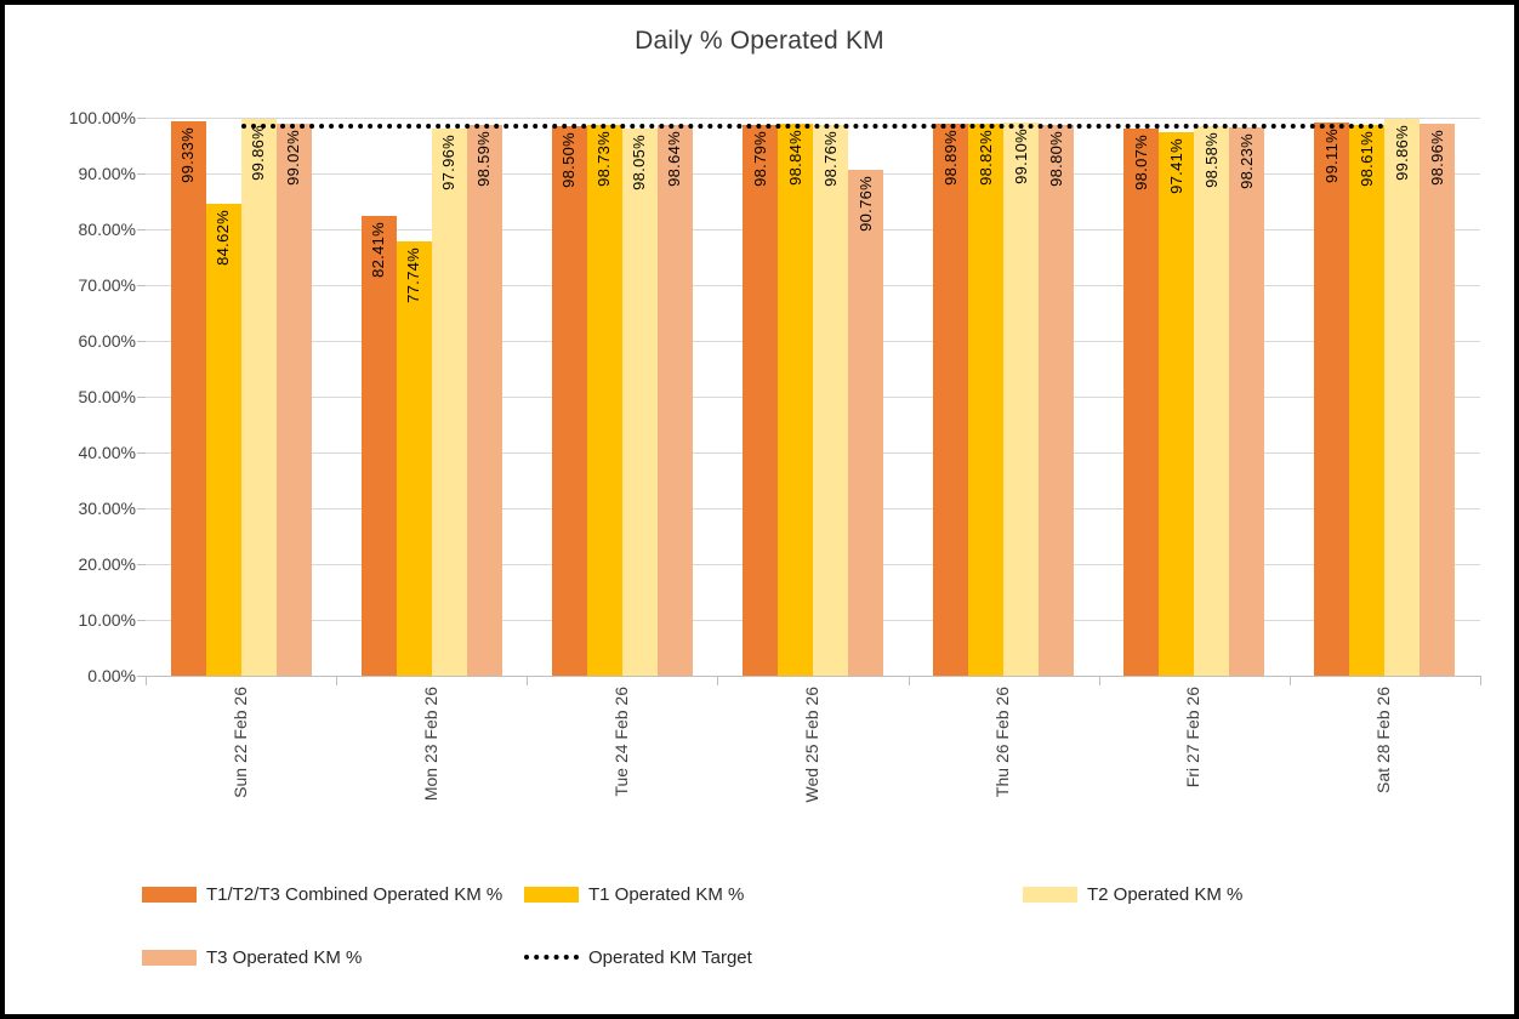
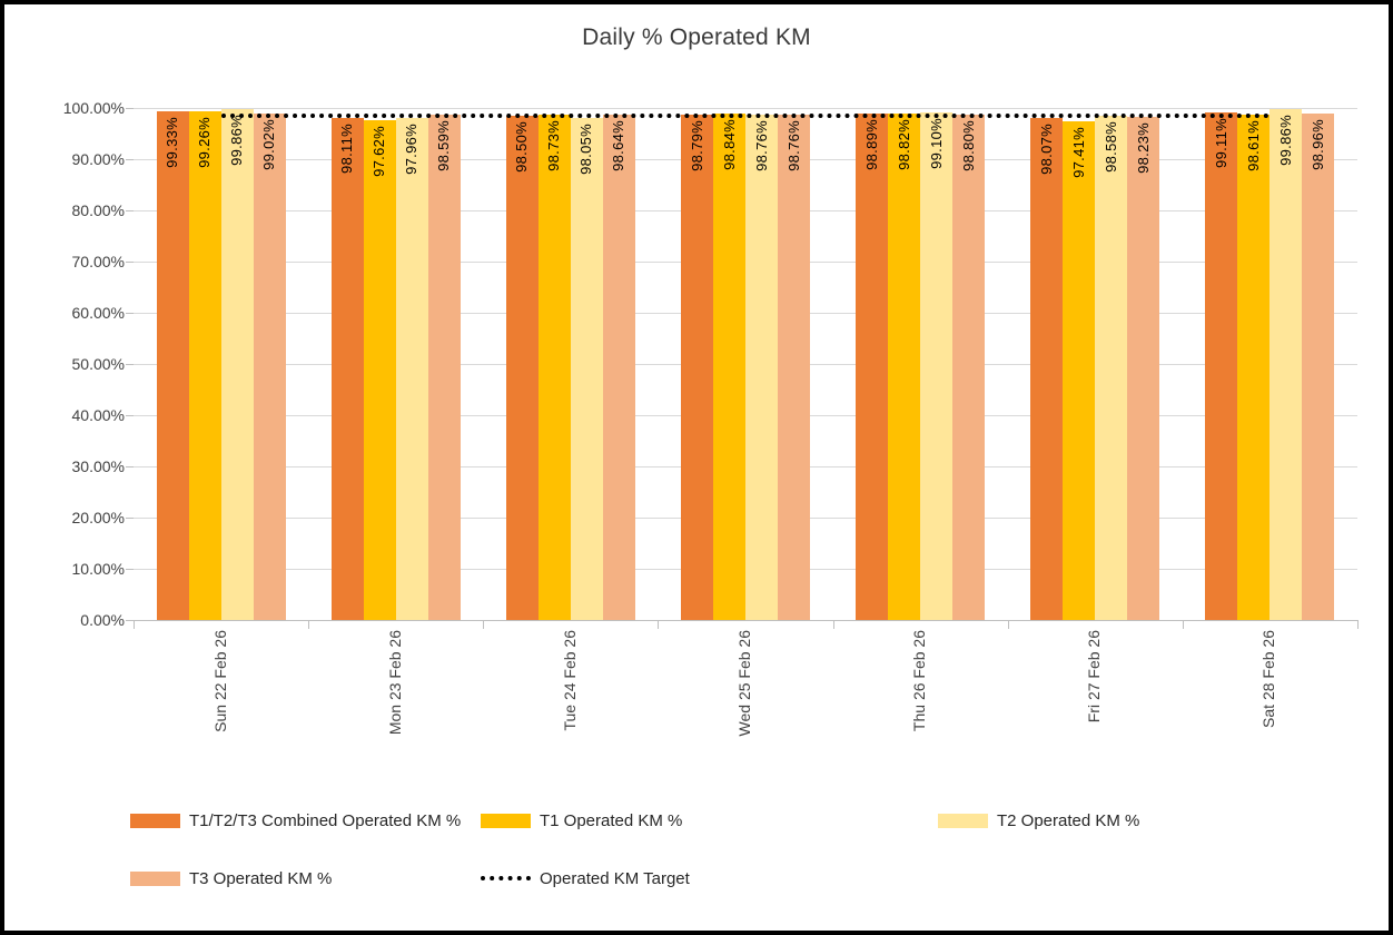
T1 Operated KM %/Sun 22 Feb 26: 84.62% -> 99.26%
T1/T2/T3 Combined Operated KM %/Mon 23 Feb 26: 82.41% -> 98.11%
T1 Operated KM %/Mon 23 Feb 26: 77.74% -> 97.62%
T3 Operated KM %/Wed 25 Feb 26: 90.76% -> 98.76%
